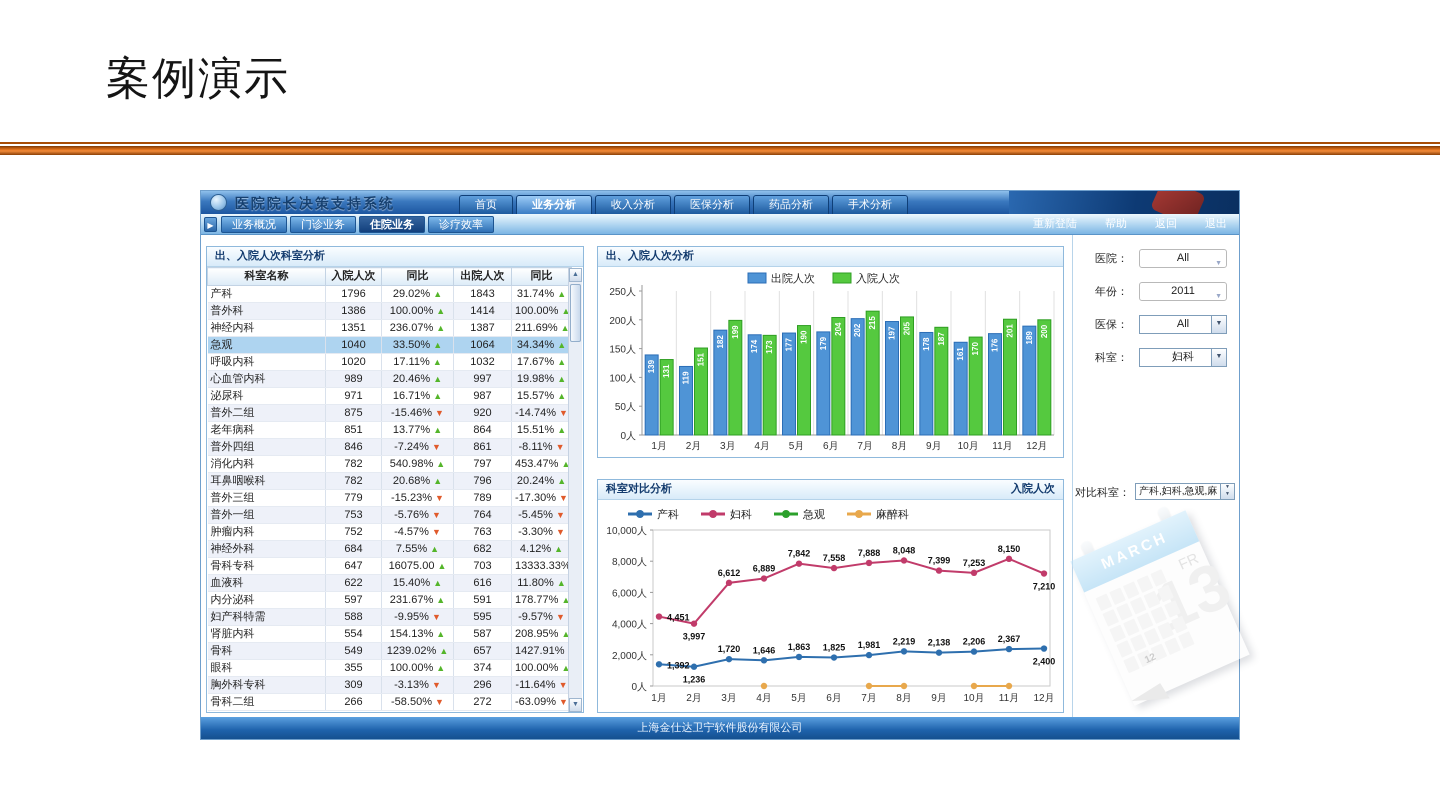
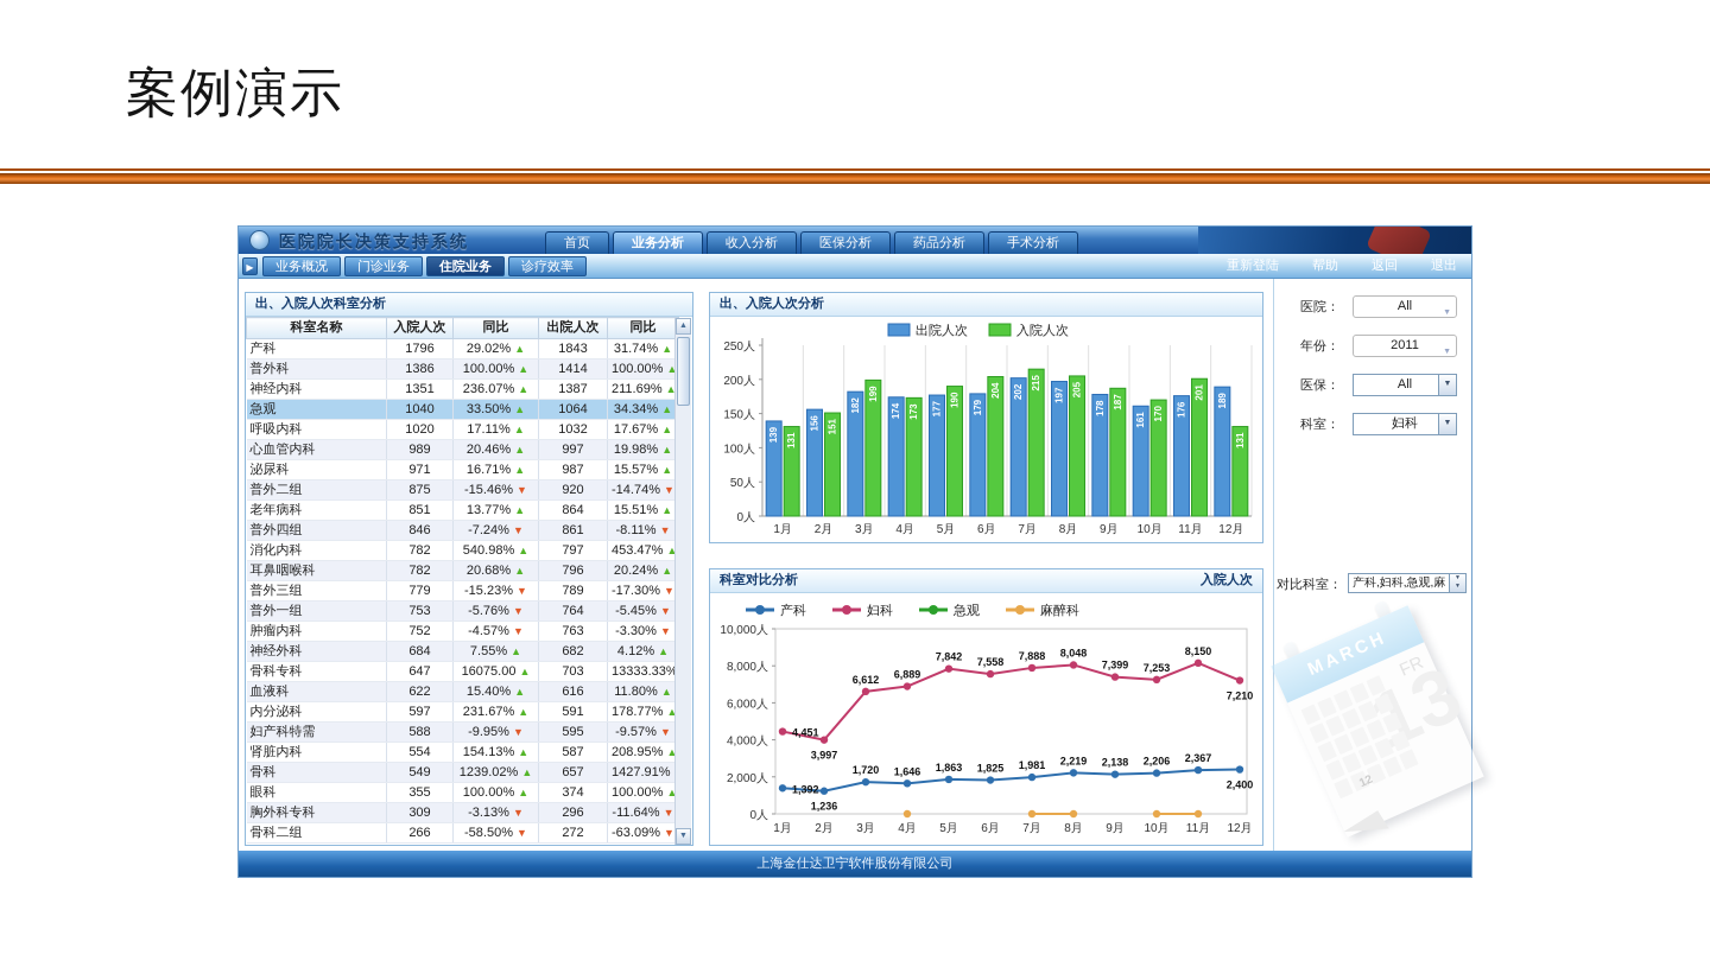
出、入院人次分析/出院人次/2月: 119 -> 156
出、入院人次分析/入院人次/12月: 200 -> 131
